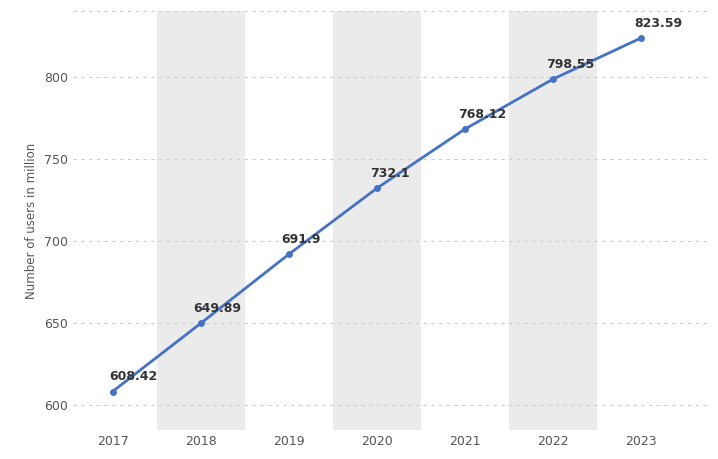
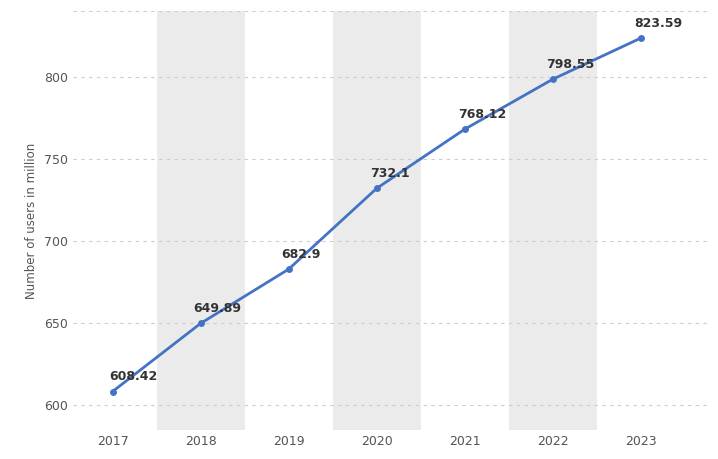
2019: 691.9 -> 682.9
